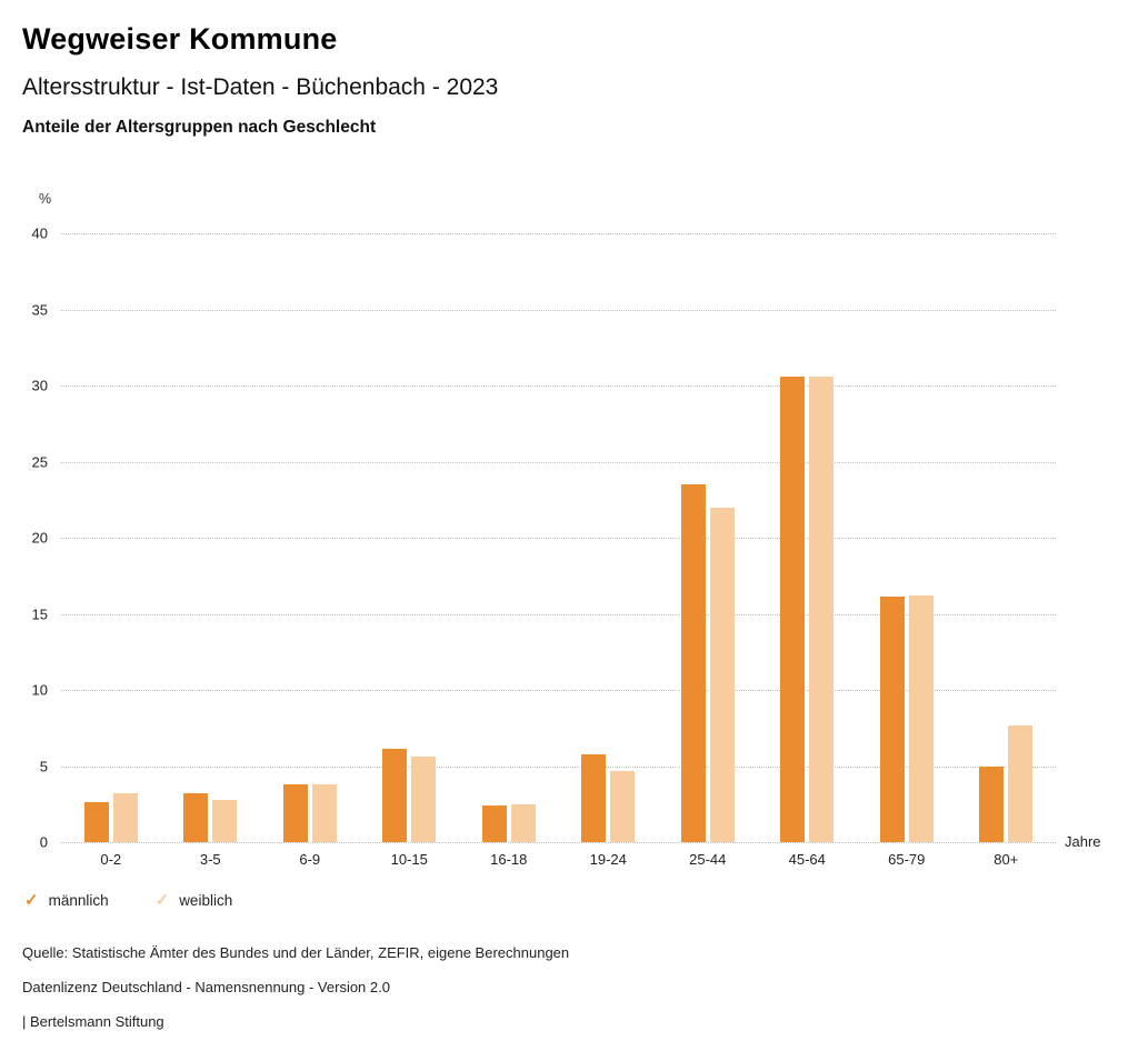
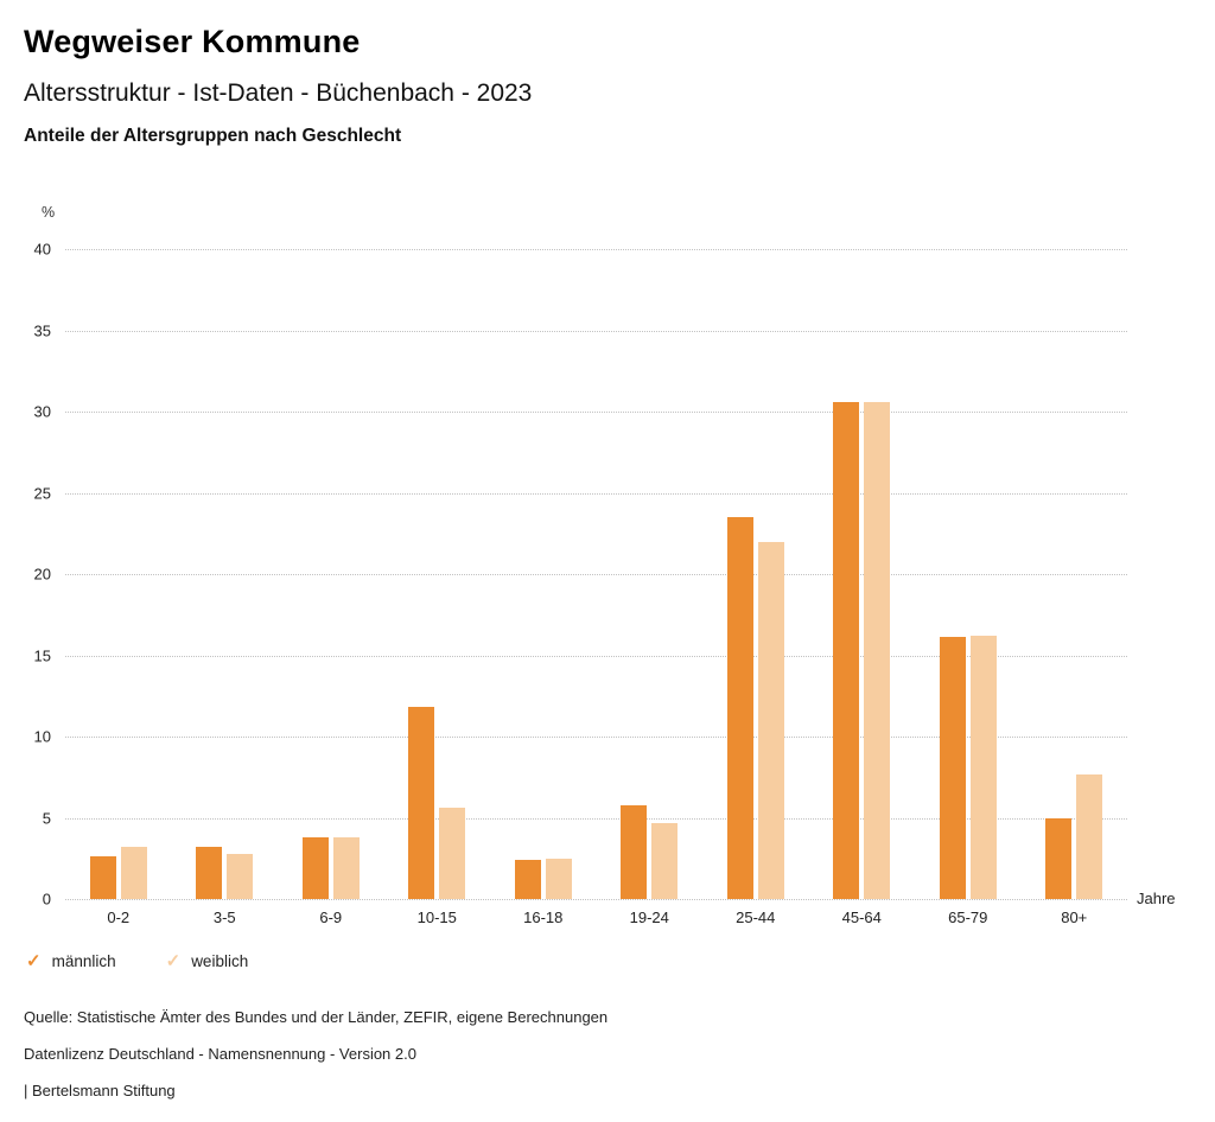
männlich/10-15: 6.1 -> 11.8
